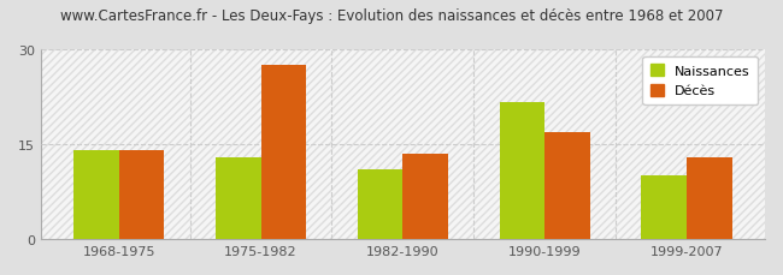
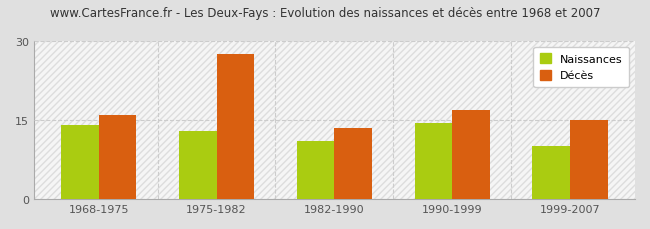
Décès/1968-1975: 14.0 -> 16.0
Naissances/1990-1999: 21.6 -> 14.5
Décès/1999-2007: 13.0 -> 15.0
